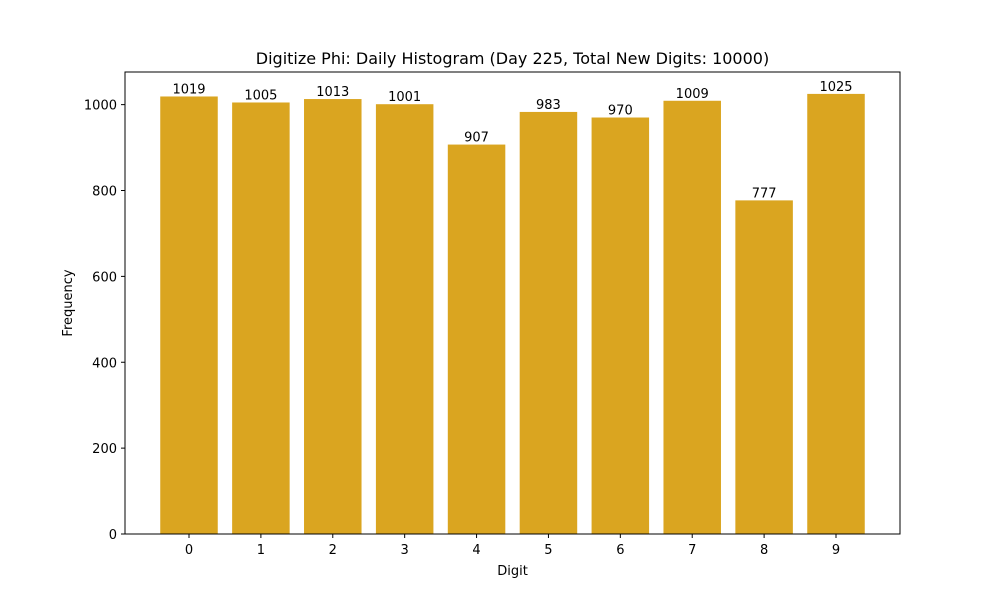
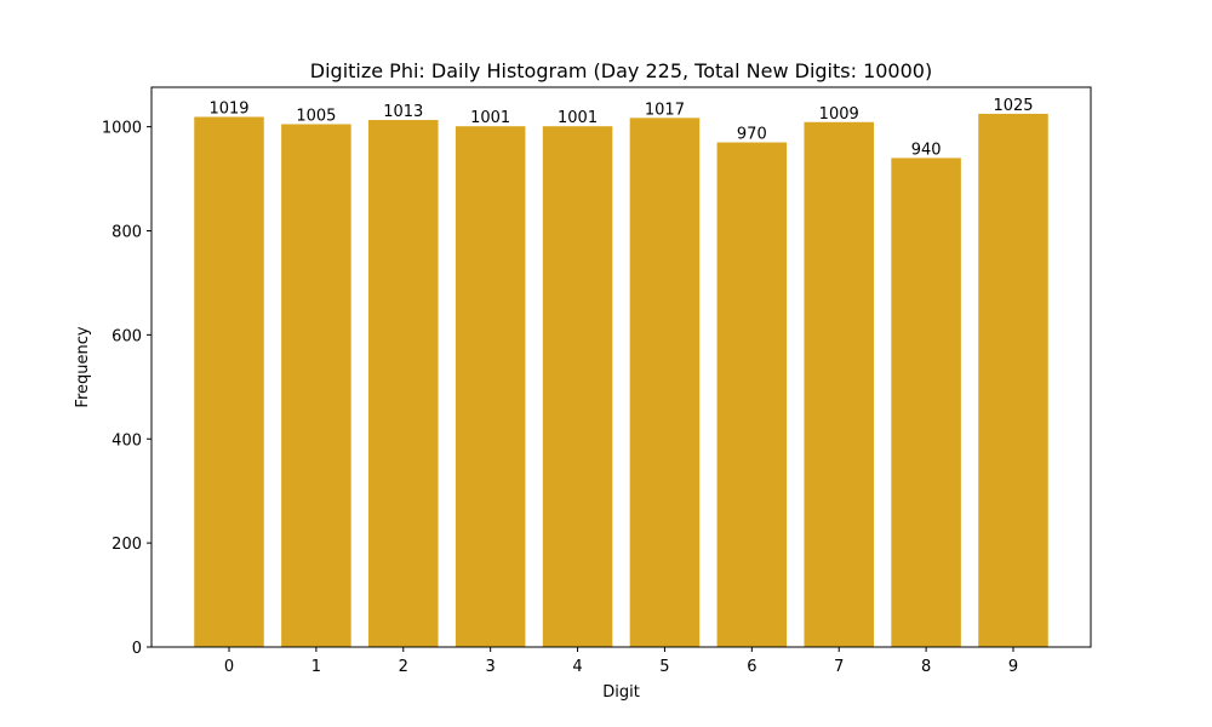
4: 907 -> 1001
5: 983 -> 1017
8: 777 -> 940
